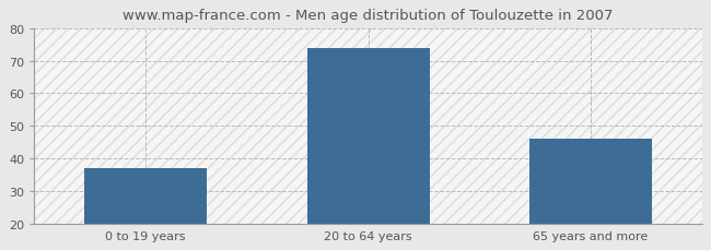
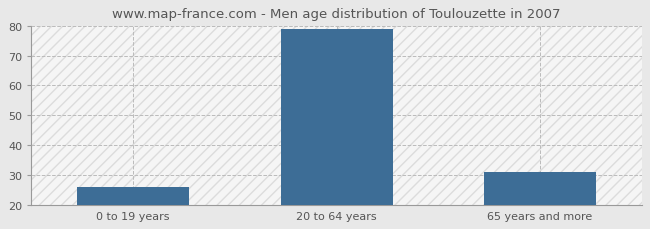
0 to 19 years: 37 -> 26
20 to 64 years: 74 -> 79
65 years and more: 46 -> 31
